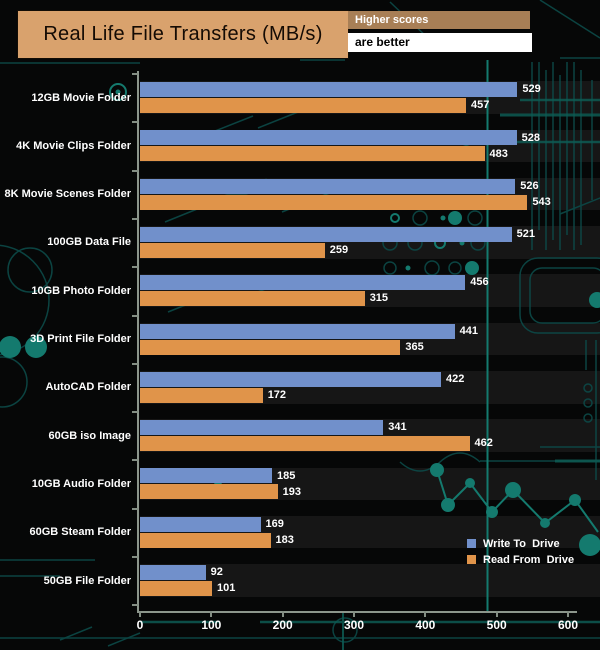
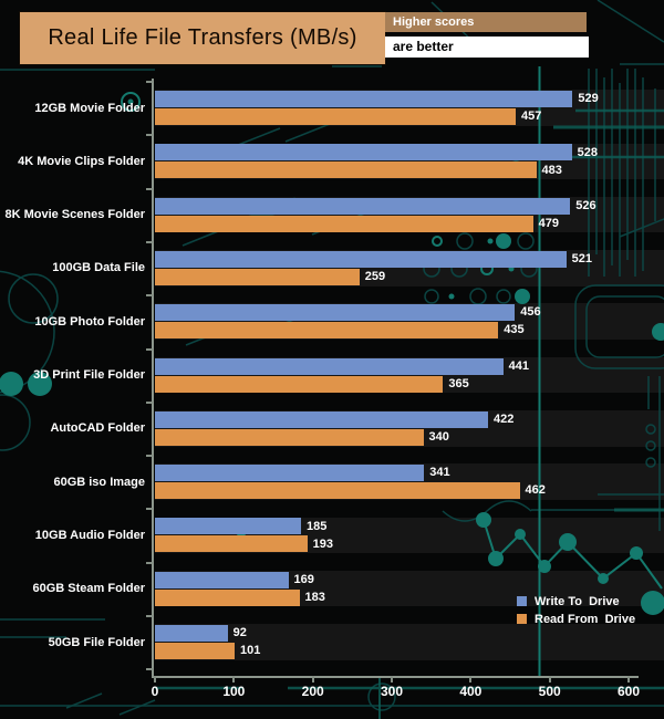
Read From Drive/8K Movie Scenes Folder: 543 -> 479
Read From Drive/10GB Photo Folder: 315 -> 435
Read From Drive/AutoCAD Folder: 172 -> 340
